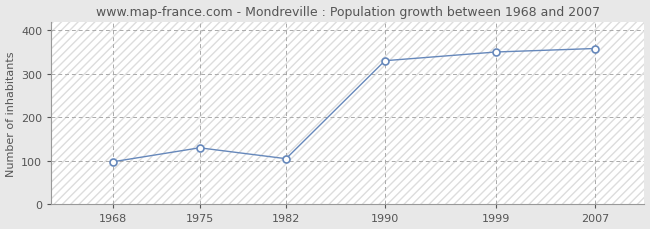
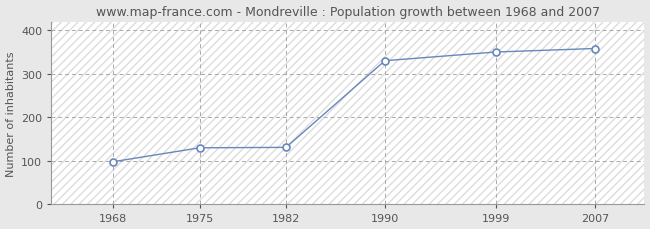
1982: 105 -> 131
